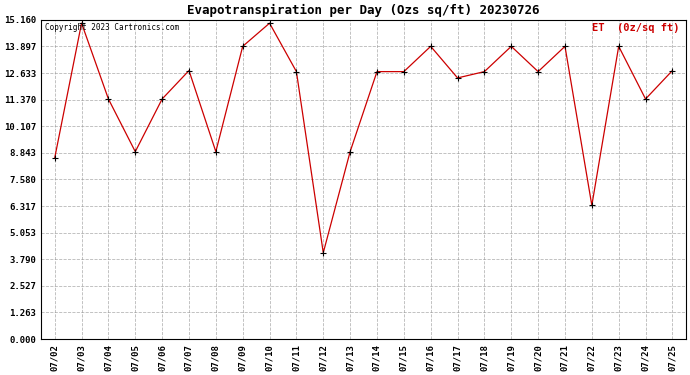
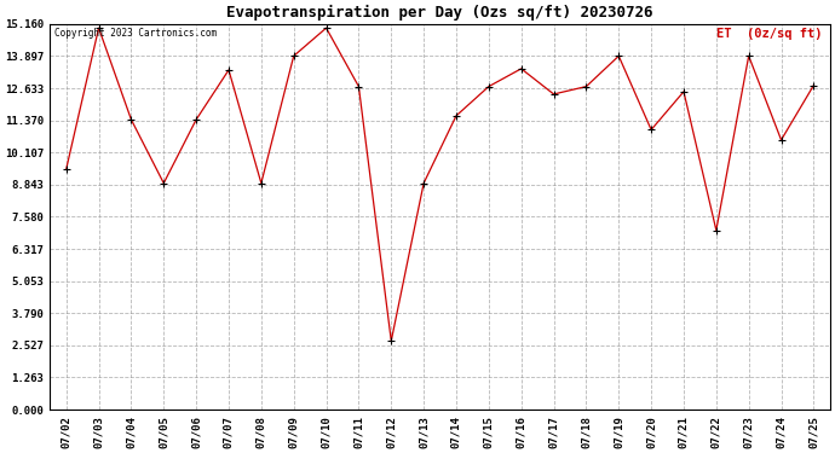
07/02: 8.60 -> 9.45
07/07: 12.75 -> 13.35
07/12: 4.10 -> 2.70
07/14: 12.70 -> 11.55
07/16: 13.90 -> 13.40
07/20: 12.70 -> 11.00
07/21: 13.90 -> 12.50
07/22: 6.35 -> 7.05
07/24: 11.40 -> 10.60
